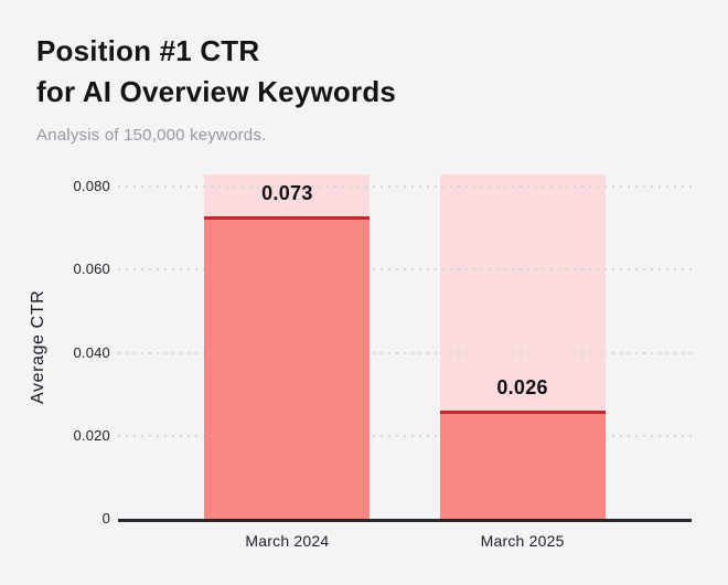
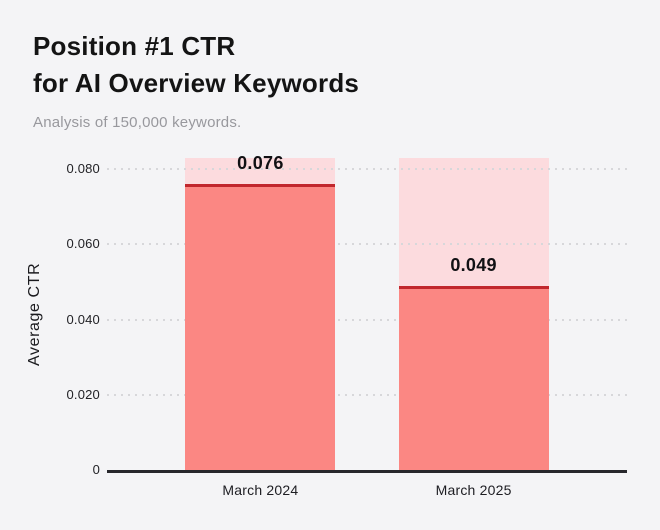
March 2024: 0.073 -> 0.076
March 2025: 0.026 -> 0.049
